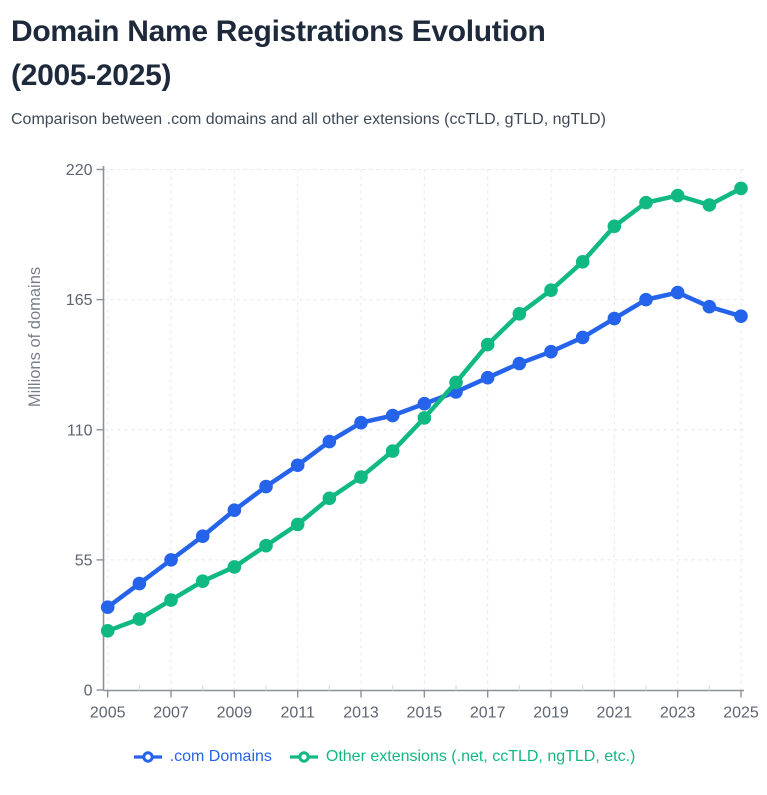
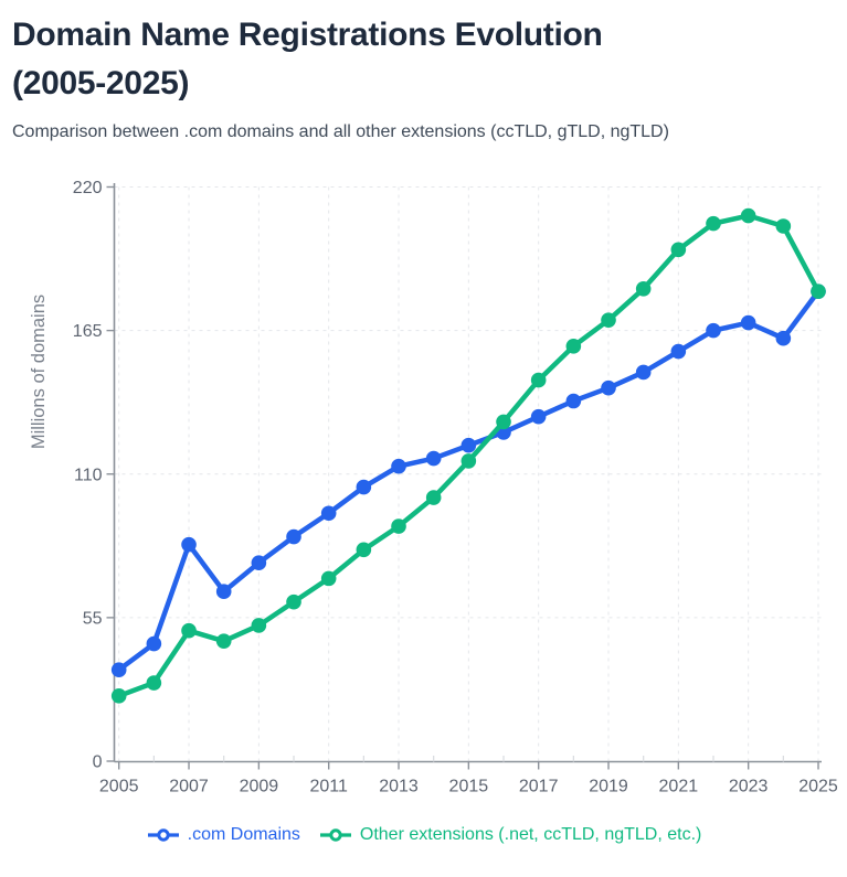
.com Domains/2007: 55 -> 83
Other extensions (.net, ccTLD, ngTLD, etc.)/2007: 38 -> 50
.com Domains/2025: 158 -> 180
Other extensions (.net, ccTLD, ngTLD, etc.)/2025: 212 -> 180
